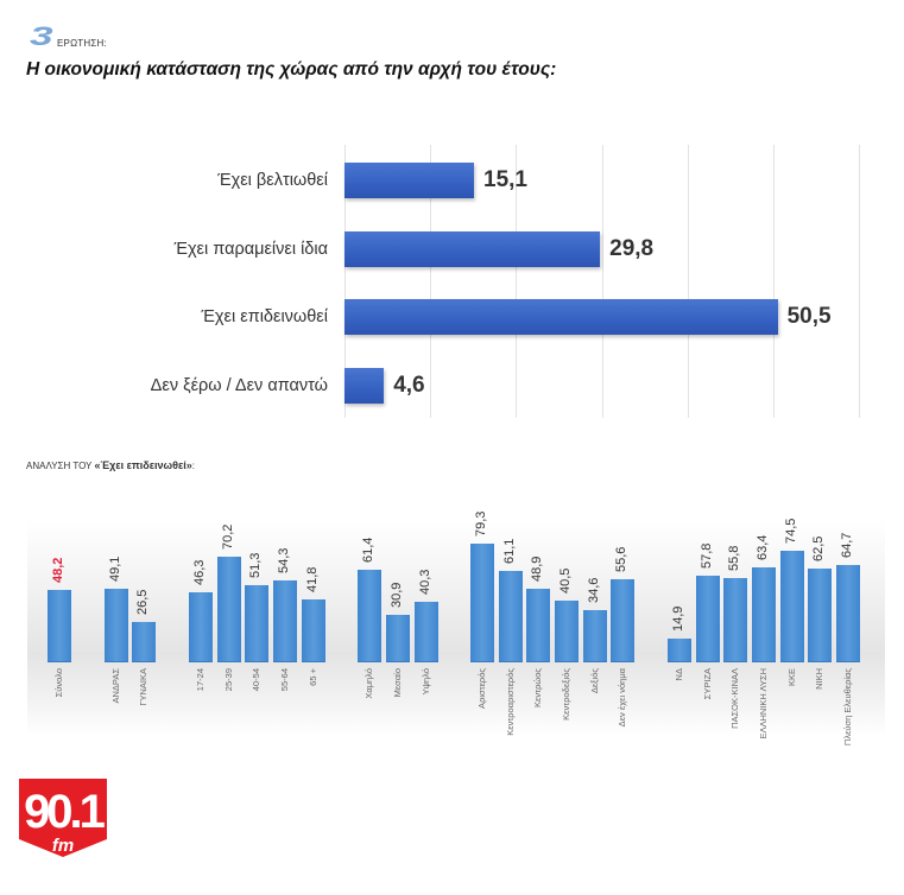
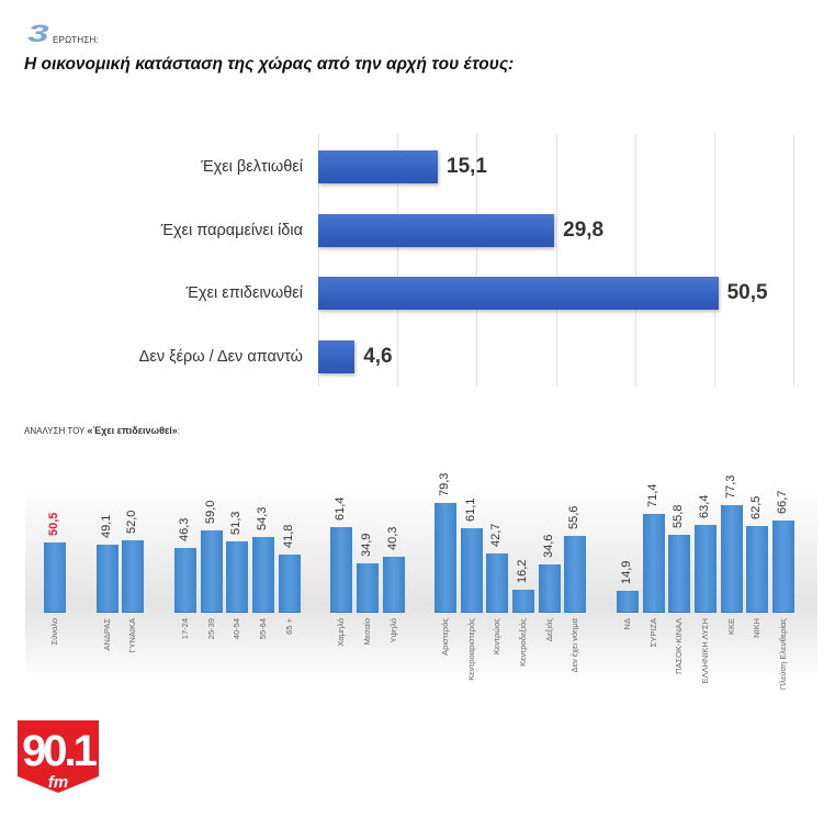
ΑΝΑΛΥΣΗ ΤΟΥ «Έχει επιδεινωθεί»:/Σύνολο: 48,2 -> 50,5
ΑΝΑΛΥΣΗ ΤΟΥ «Έχει επιδεινωθεί»:/ΓΥΝΑΙΚΑ: 26,5 -> 52,0
ΑΝΑΛΥΣΗ ΤΟΥ «Έχει επιδεινωθεί»:/25-39: 70,2 -> 59,0
ΑΝΑΛΥΣΗ ΤΟΥ «Έχει επιδεινωθεί»:/Μεσαίο: 30,9 -> 34,9
ΑΝΑΛΥΣΗ ΤΟΥ «Έχει επιδεινωθεί»:/Κεντρώος: 48,9 -> 42,7
ΑΝΑΛΥΣΗ ΤΟΥ «Έχει επιδεινωθεί»:/Κεντροδεξιός: 40,5 -> 16,2
ΑΝΑΛΥΣΗ ΤΟΥ «Έχει επιδεινωθεί»:/ΣΥΡΙΖΑ: 57,8 -> 71,4
ΑΝΑΛΥΣΗ ΤΟΥ «Έχει επιδεινωθεί»:/ΚΚΕ: 74,5 -> 77,3
ΑΝΑΛΥΣΗ ΤΟΥ «Έχει επιδεινωθεί»:/Πλεύση Ελευθερίας: 64,7 -> 66,7
